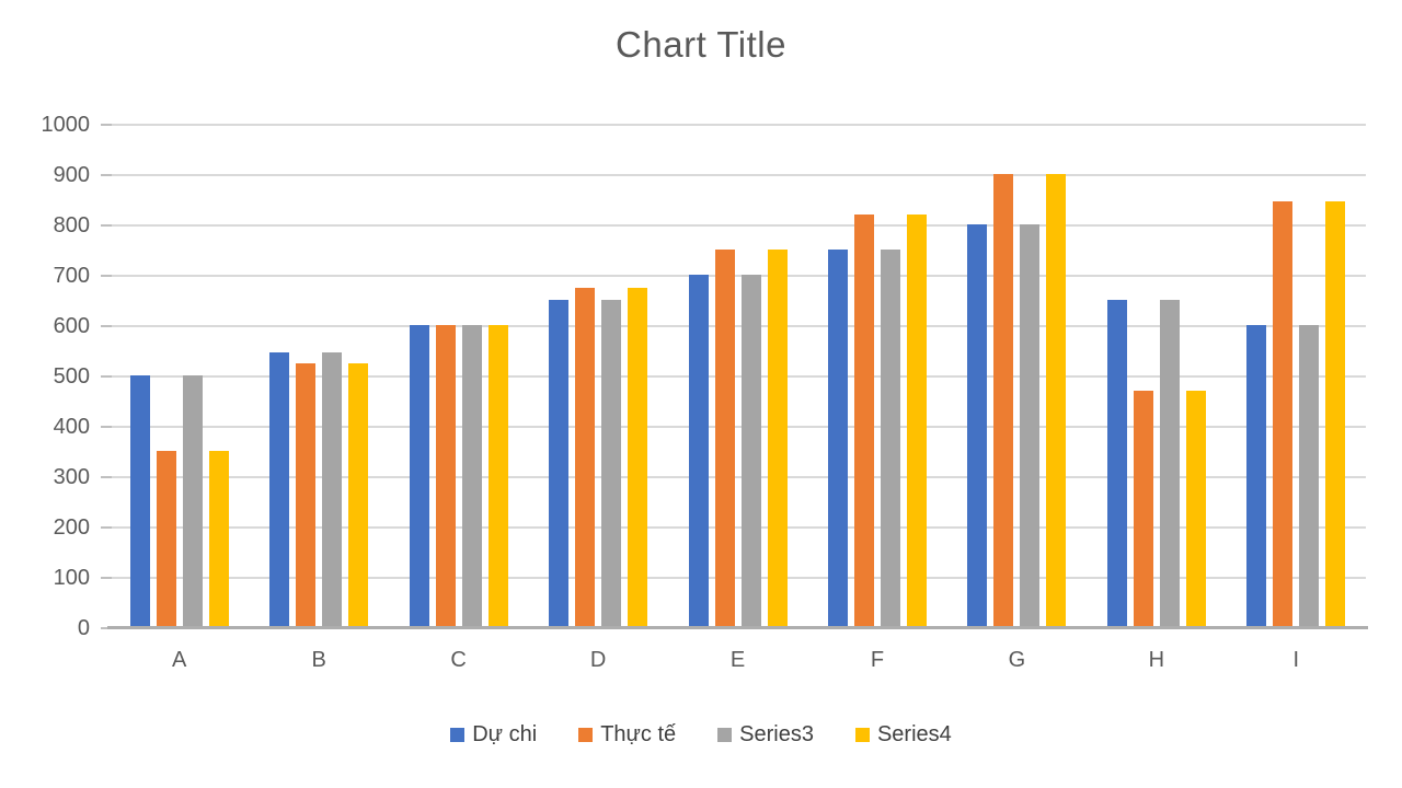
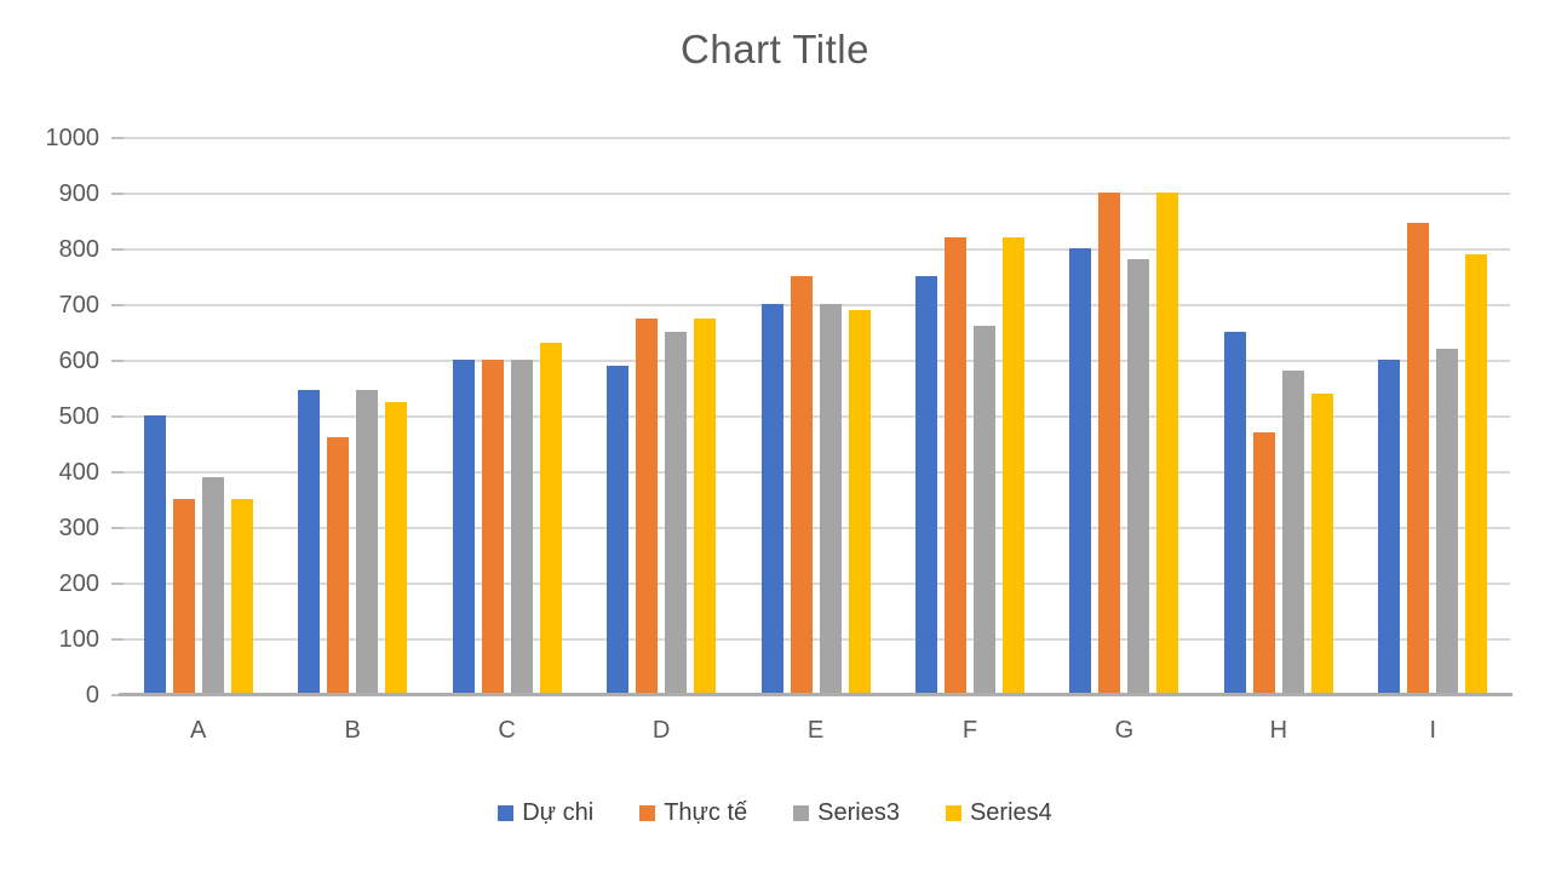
Series3/A: 500 -> 390
Thực tế/B: 520 -> 460
Series4/C: 600 -> 630
Dự chi/D: 650 -> 590
Series4/E: 750 -> 690
Series3/F: 750 -> 660
Series3/G: 800 -> 780
Series3/H: 650 -> 580
Series4/H: 470 -> 540
Series3/I: 600 -> 620
Series4/I: 840 -> 790
